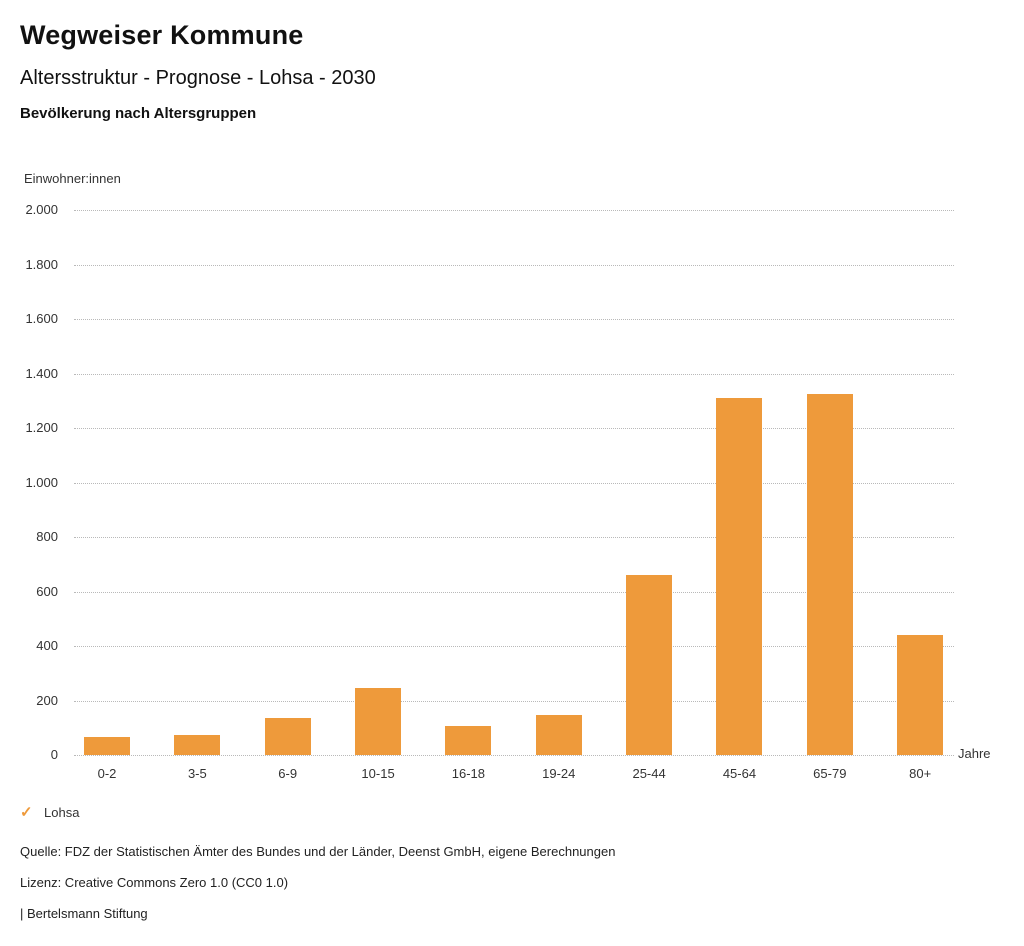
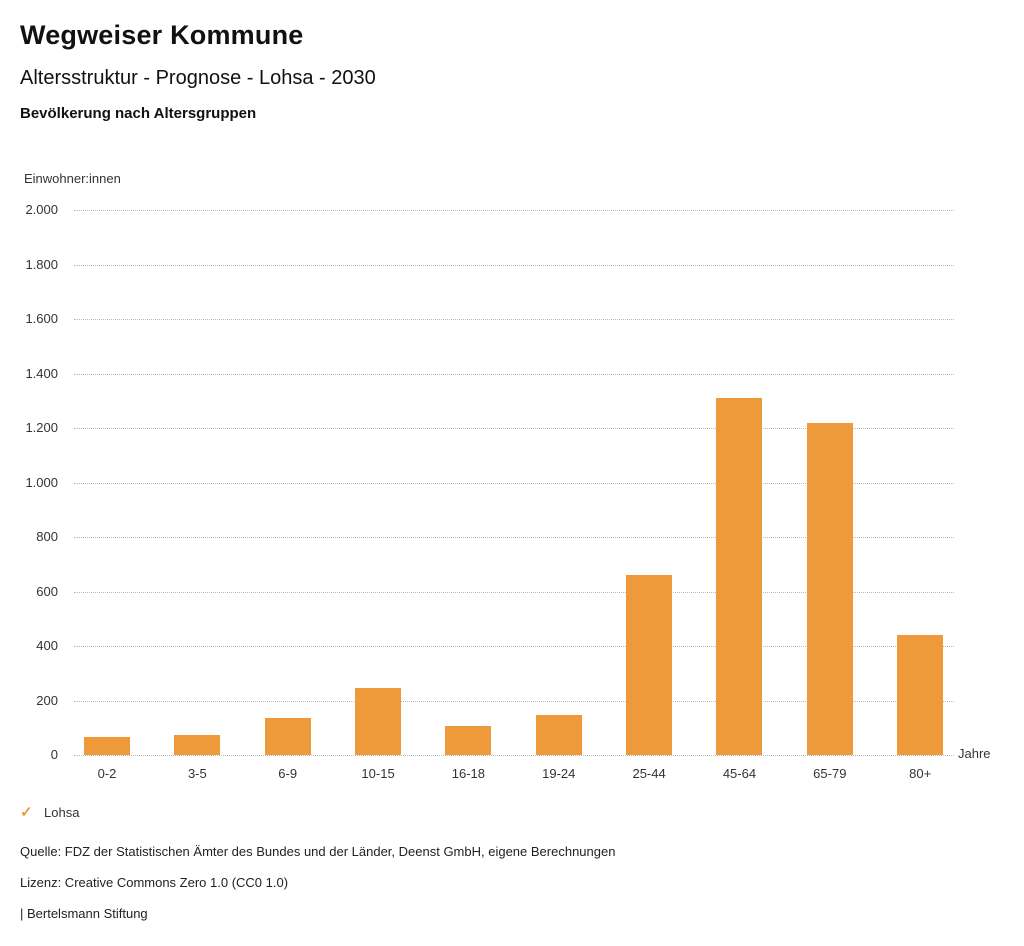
65-79: 1320 -> 1220
